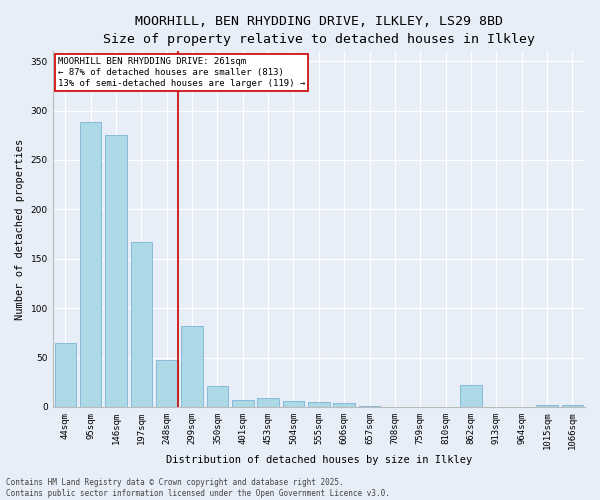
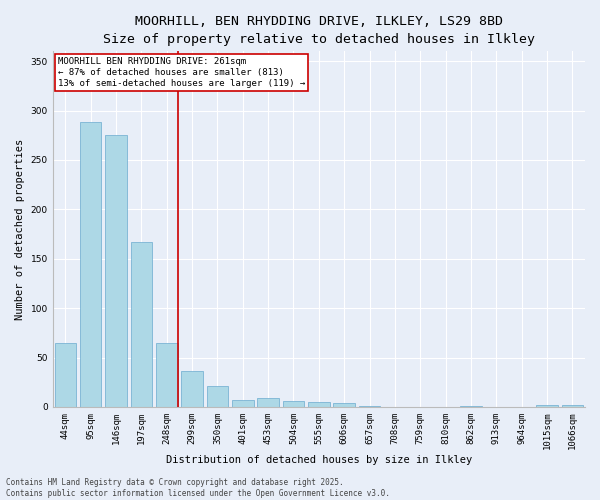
248sqm: 48 -> 65
299sqm: 82 -> 36
862sqm: 22 -> 1
